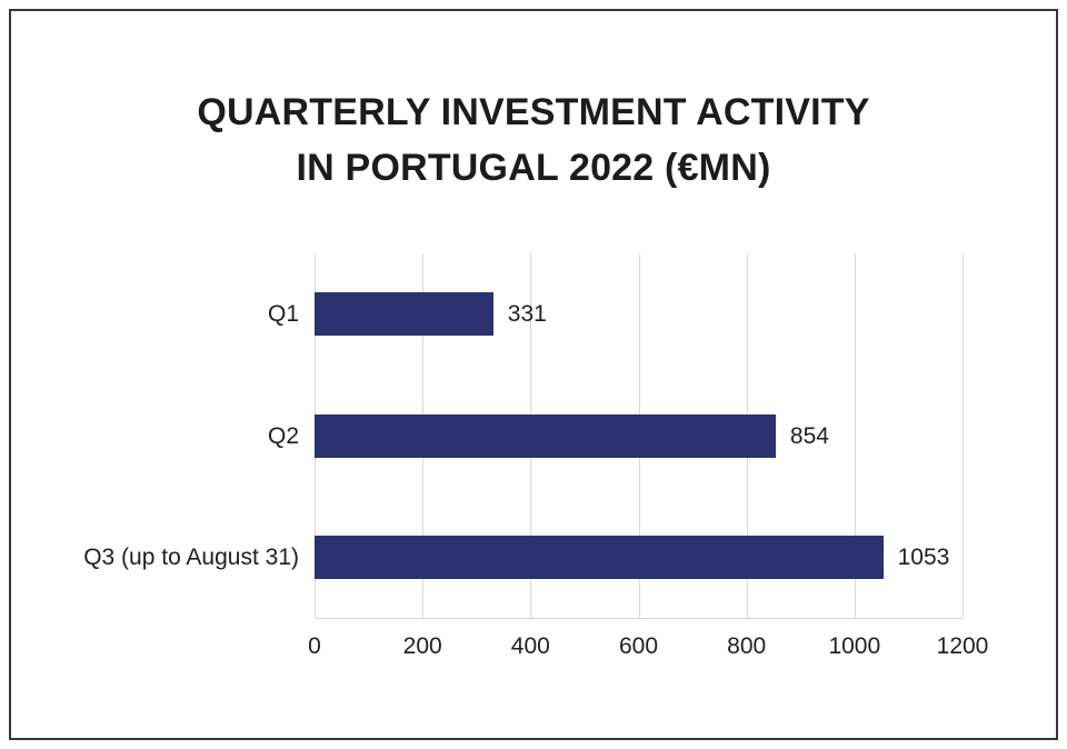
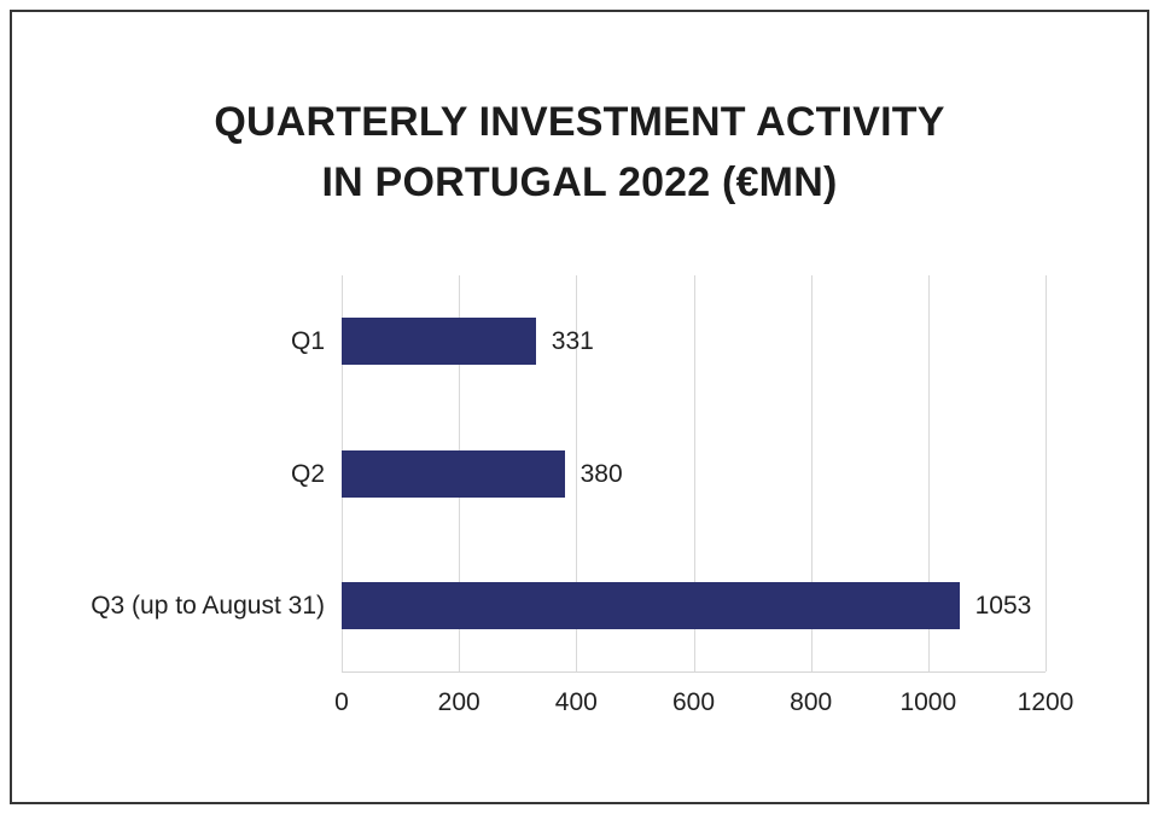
Q2: 854 -> 380
